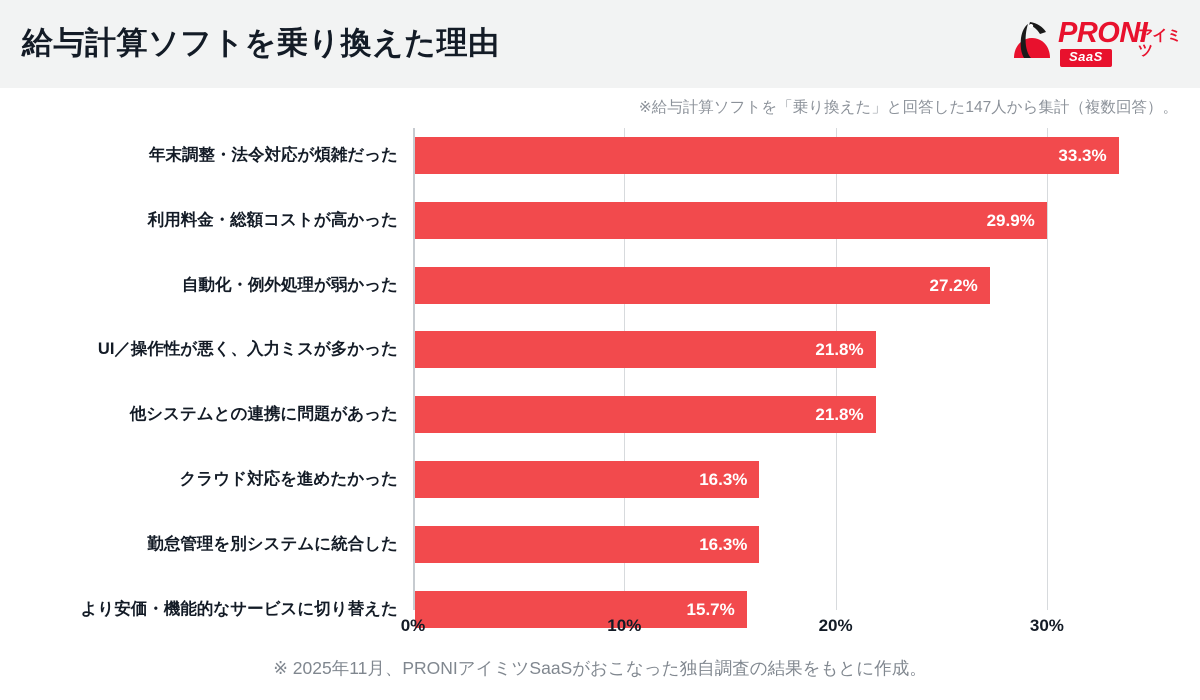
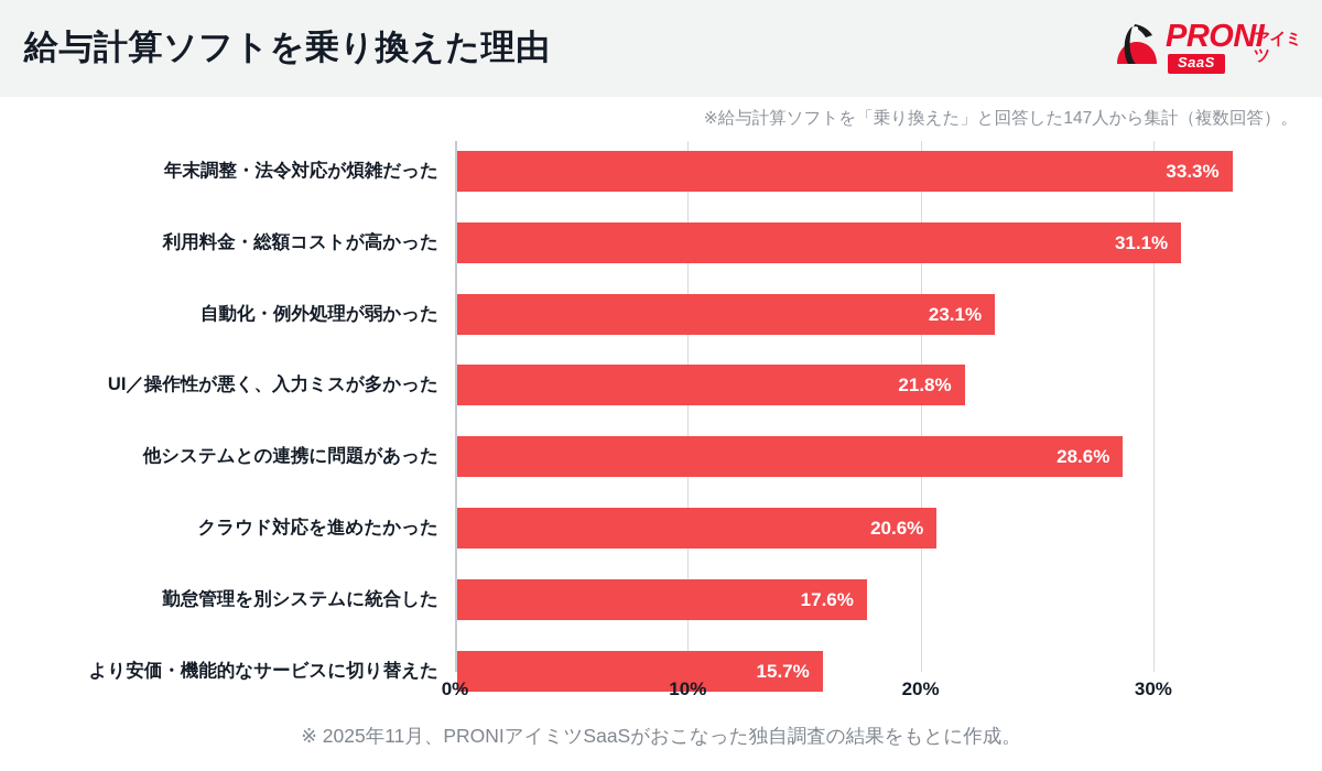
利用料金・総額コストが高かった: 29.9% -> 31.1%
自動化・例外処理が弱かった: 27.2% -> 23.1%
他システムとの連携に問題があった: 21.8% -> 28.6%
クラウド対応を進めたかった: 16.3% -> 20.6%
勤怠管理を別システムに統合した: 16.3% -> 17.6%
